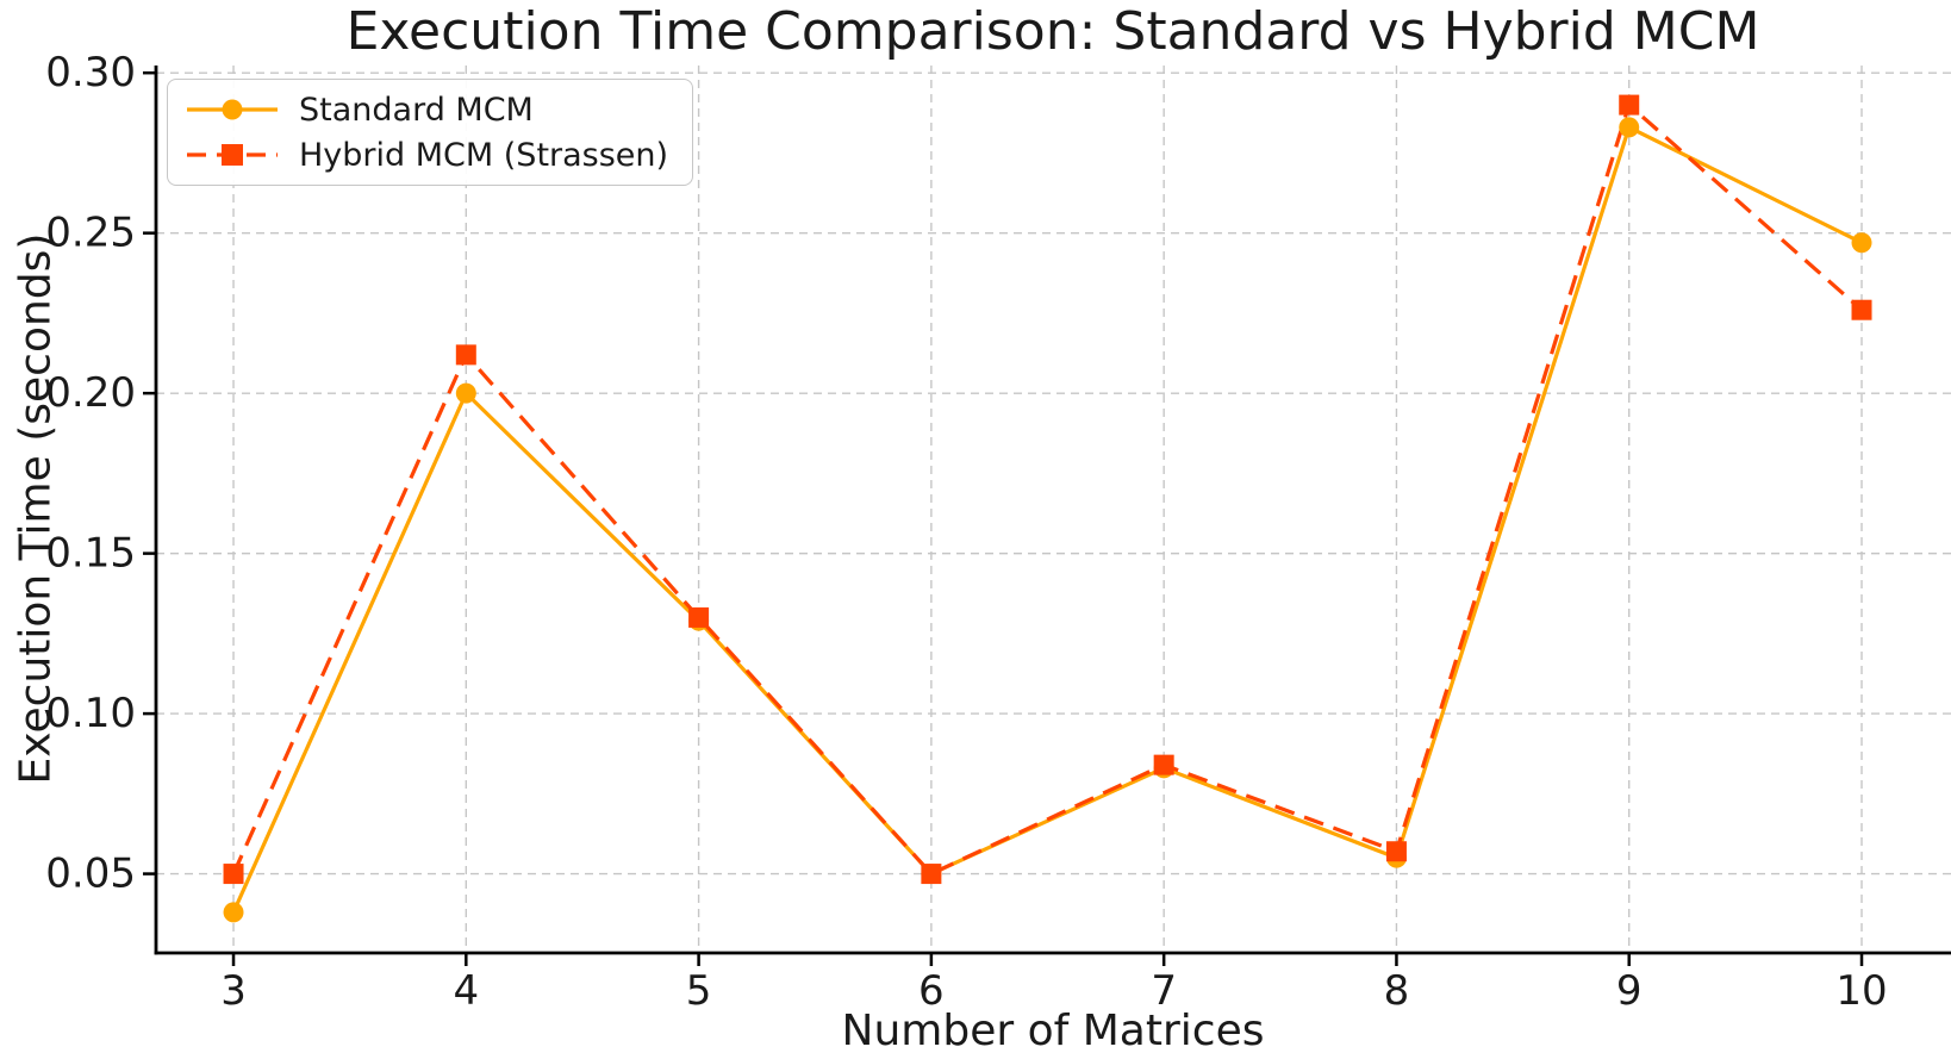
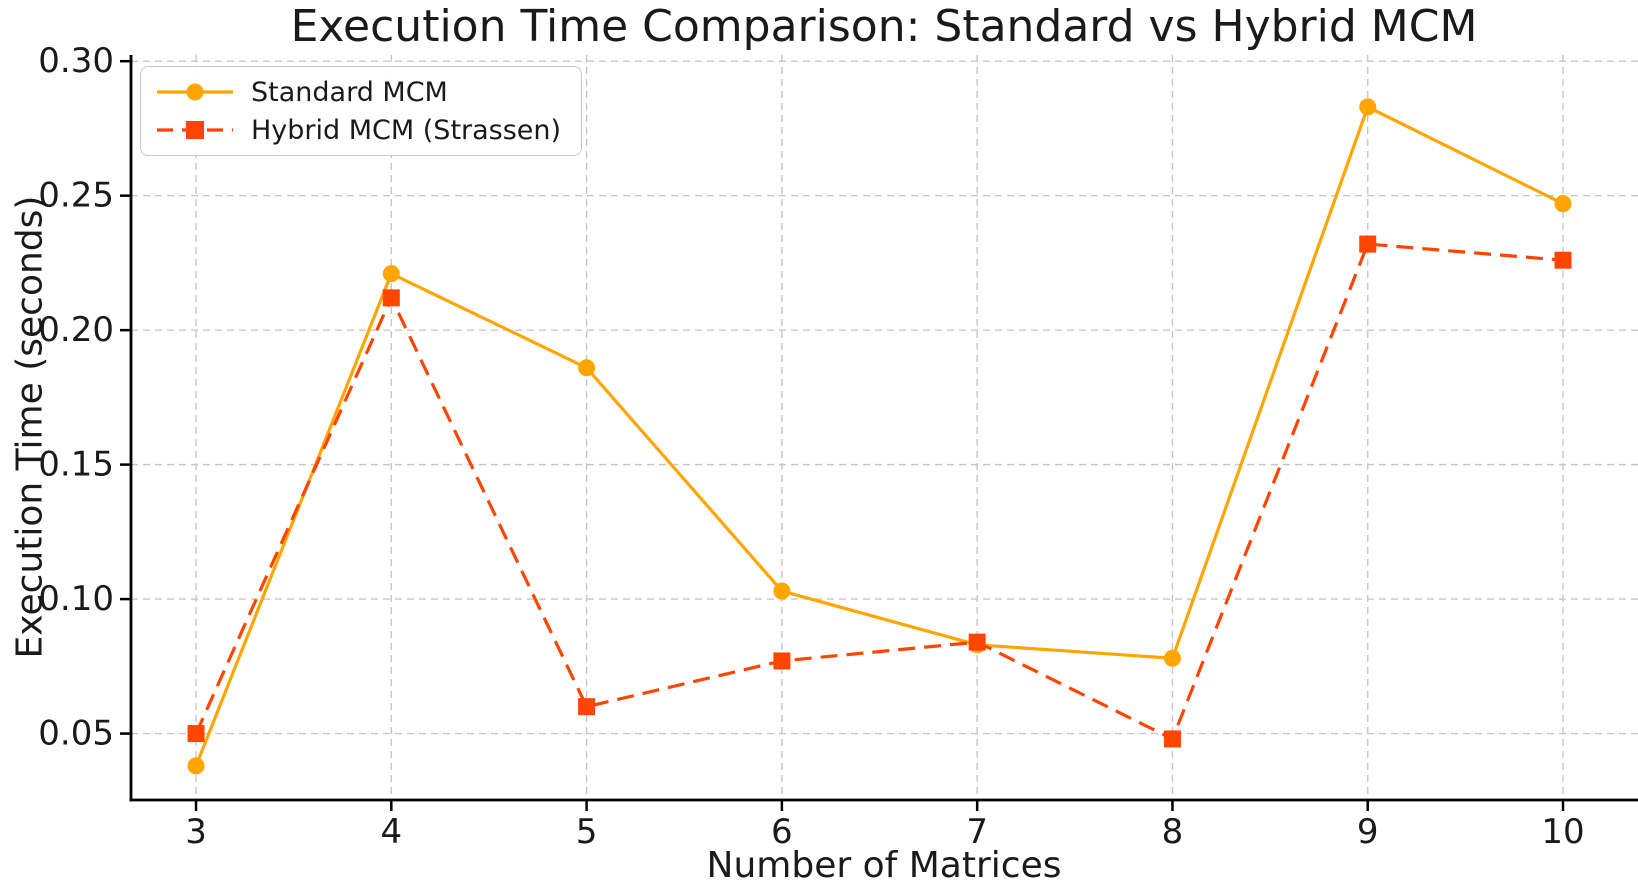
Standard MCM/4: 0.200 -> 0.221
Standard MCM/5: 0.129 -> 0.186
Hybrid MCM (Strassen)/5: 0.130 -> 0.060
Standard MCM/6: 0.050 -> 0.103
Hybrid MCM (Strassen)/6: 0.050 -> 0.077
Standard MCM/8: 0.055 -> 0.078
Hybrid MCM (Strassen)/8: 0.057 -> 0.048
Hybrid MCM (Strassen)/9: 0.290 -> 0.232
